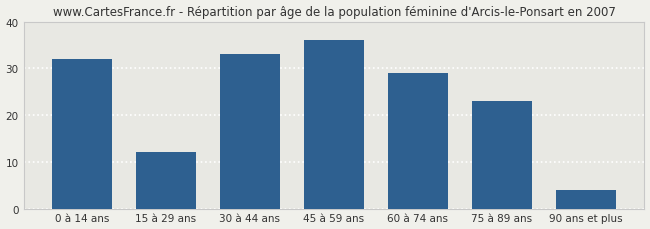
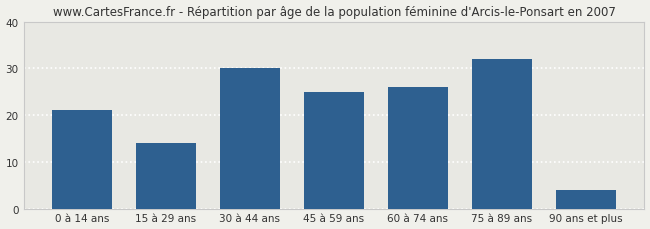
0 à 14 ans: 32 -> 21
15 à 29 ans: 12 -> 14
30 à 44 ans: 33 -> 30
45 à 59 ans: 36 -> 25
60 à 74 ans: 29 -> 26
75 à 89 ans: 23 -> 32
